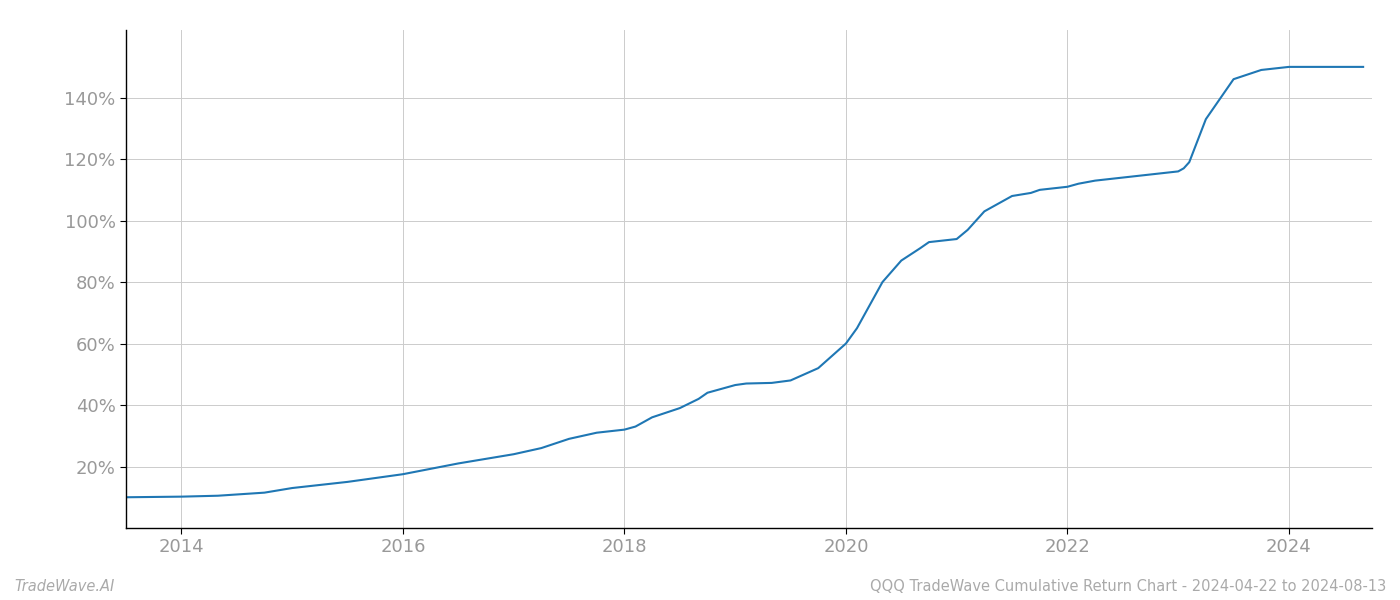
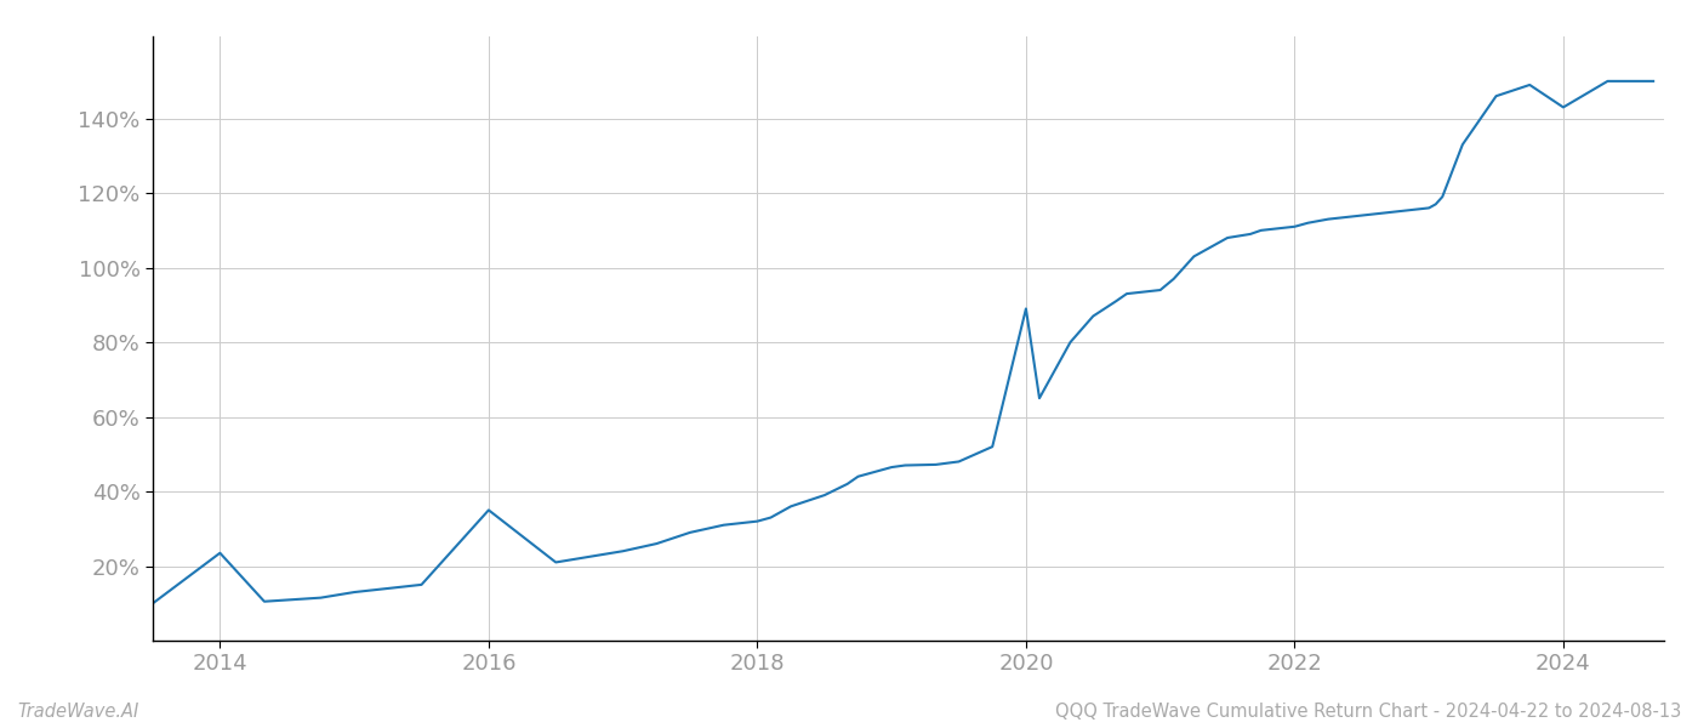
2014: 10.2% -> 23.5%
2016: 17.5% -> 35.0%
2020: 60.0% -> 89.0%
2024: 150.0% -> 143.0%
